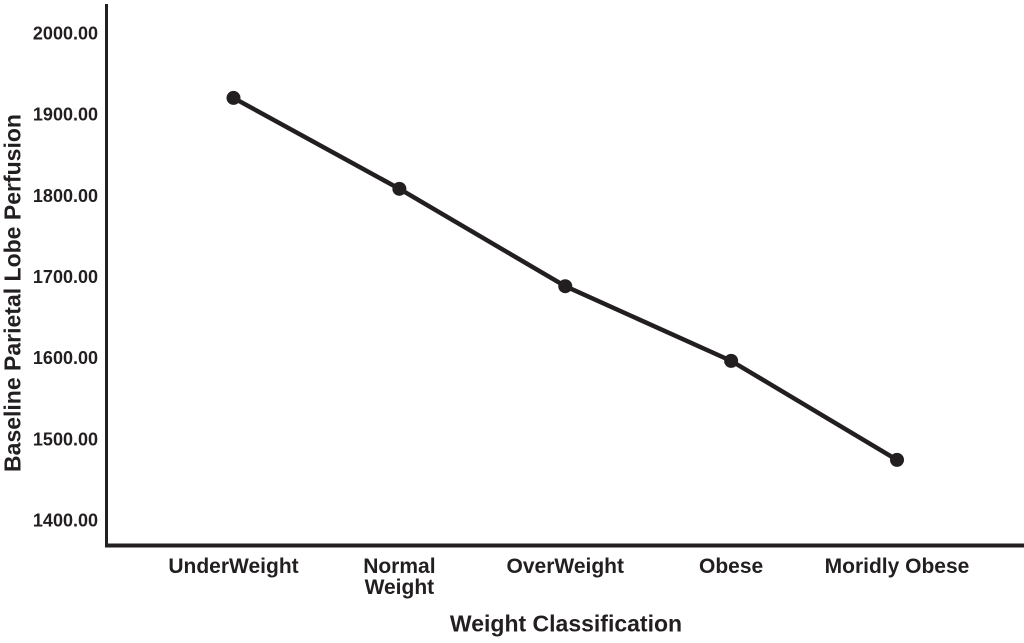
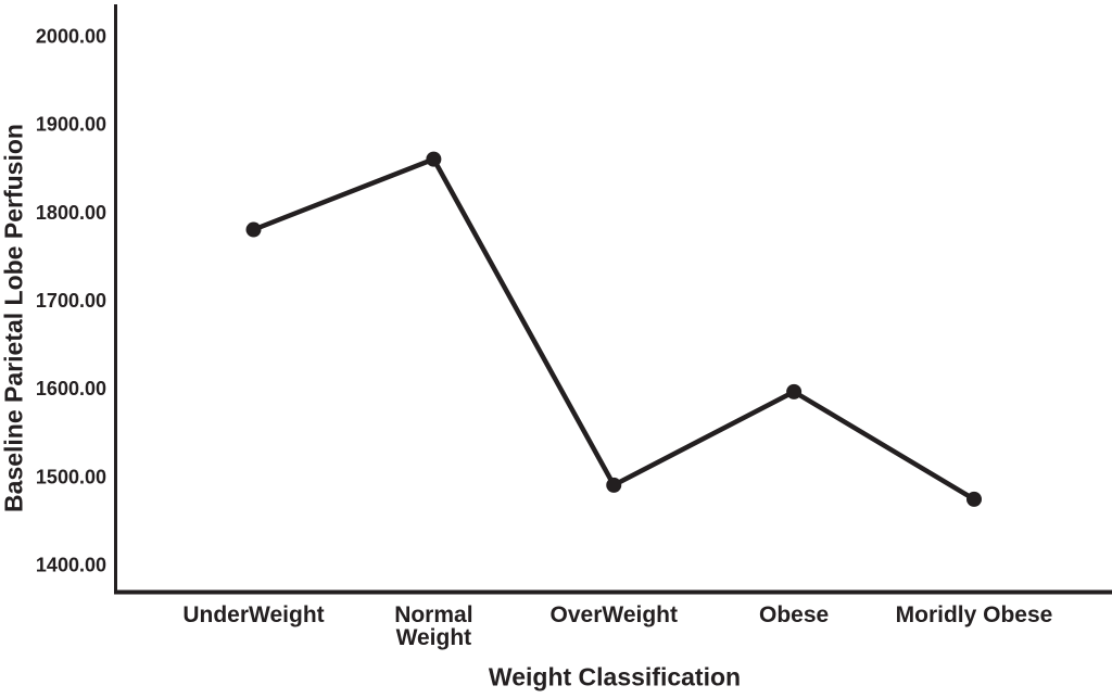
UnderWeight: 1920 -> 1780
Normal Weight: 1810 -> 1860
OverWeight: 1690 -> 1490
